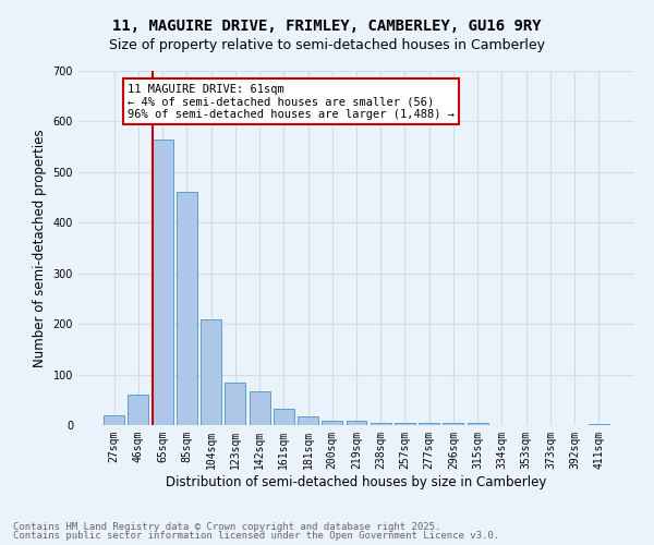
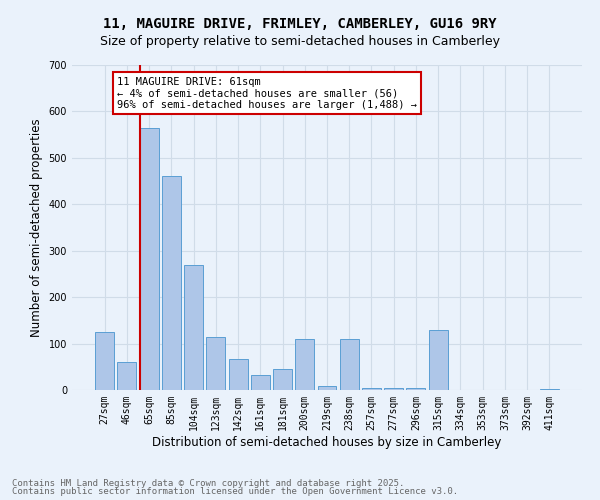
27sqm: 20 -> 125
104sqm: 210 -> 270
123sqm: 83 -> 115
181sqm: 17 -> 45
200sqm: 9 -> 110
238sqm: 5 -> 110
315sqm: 5 -> 130
